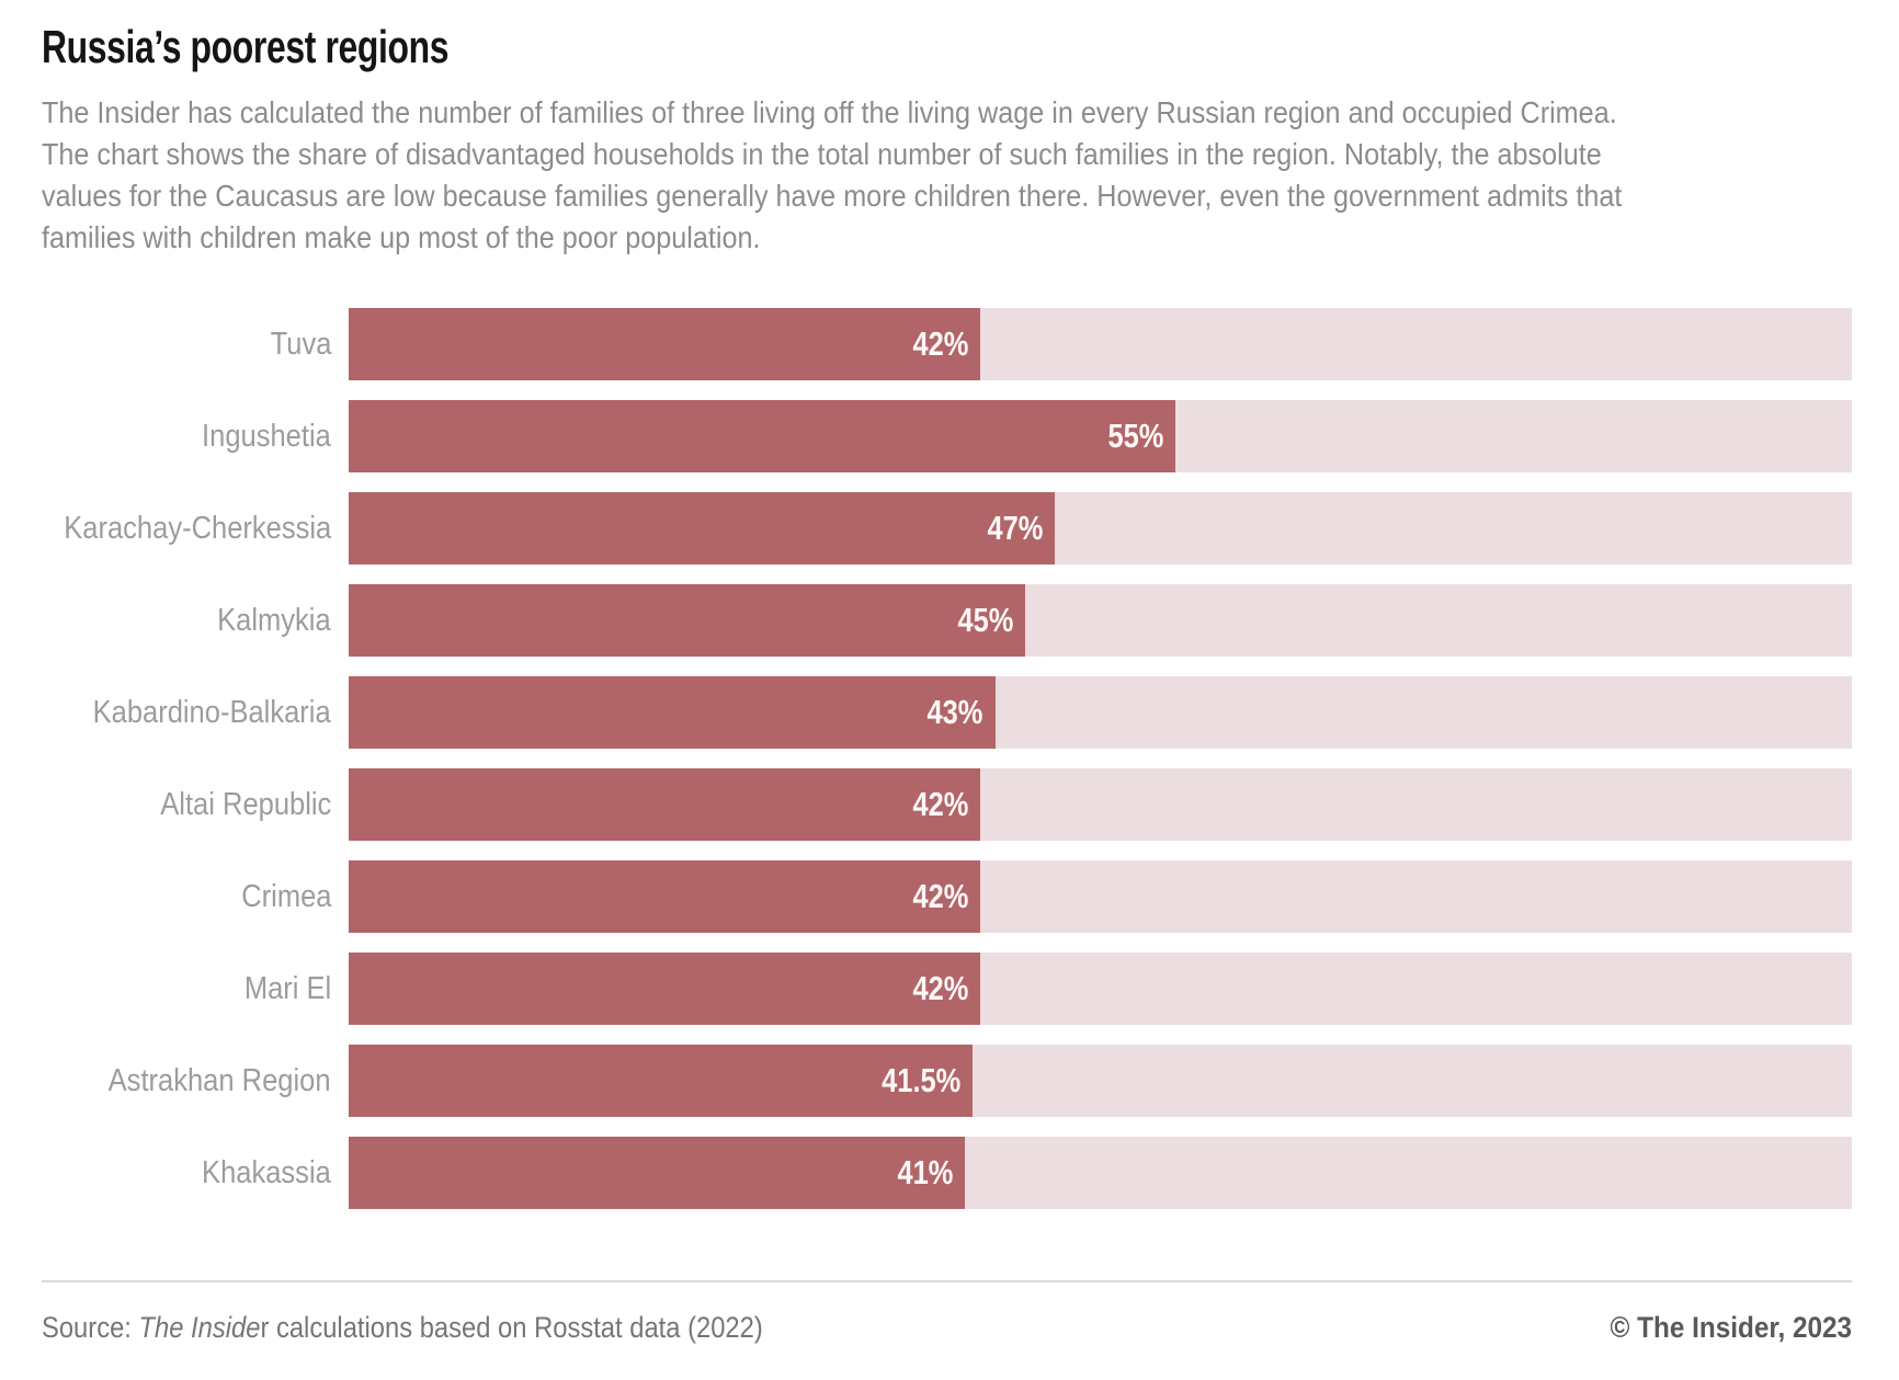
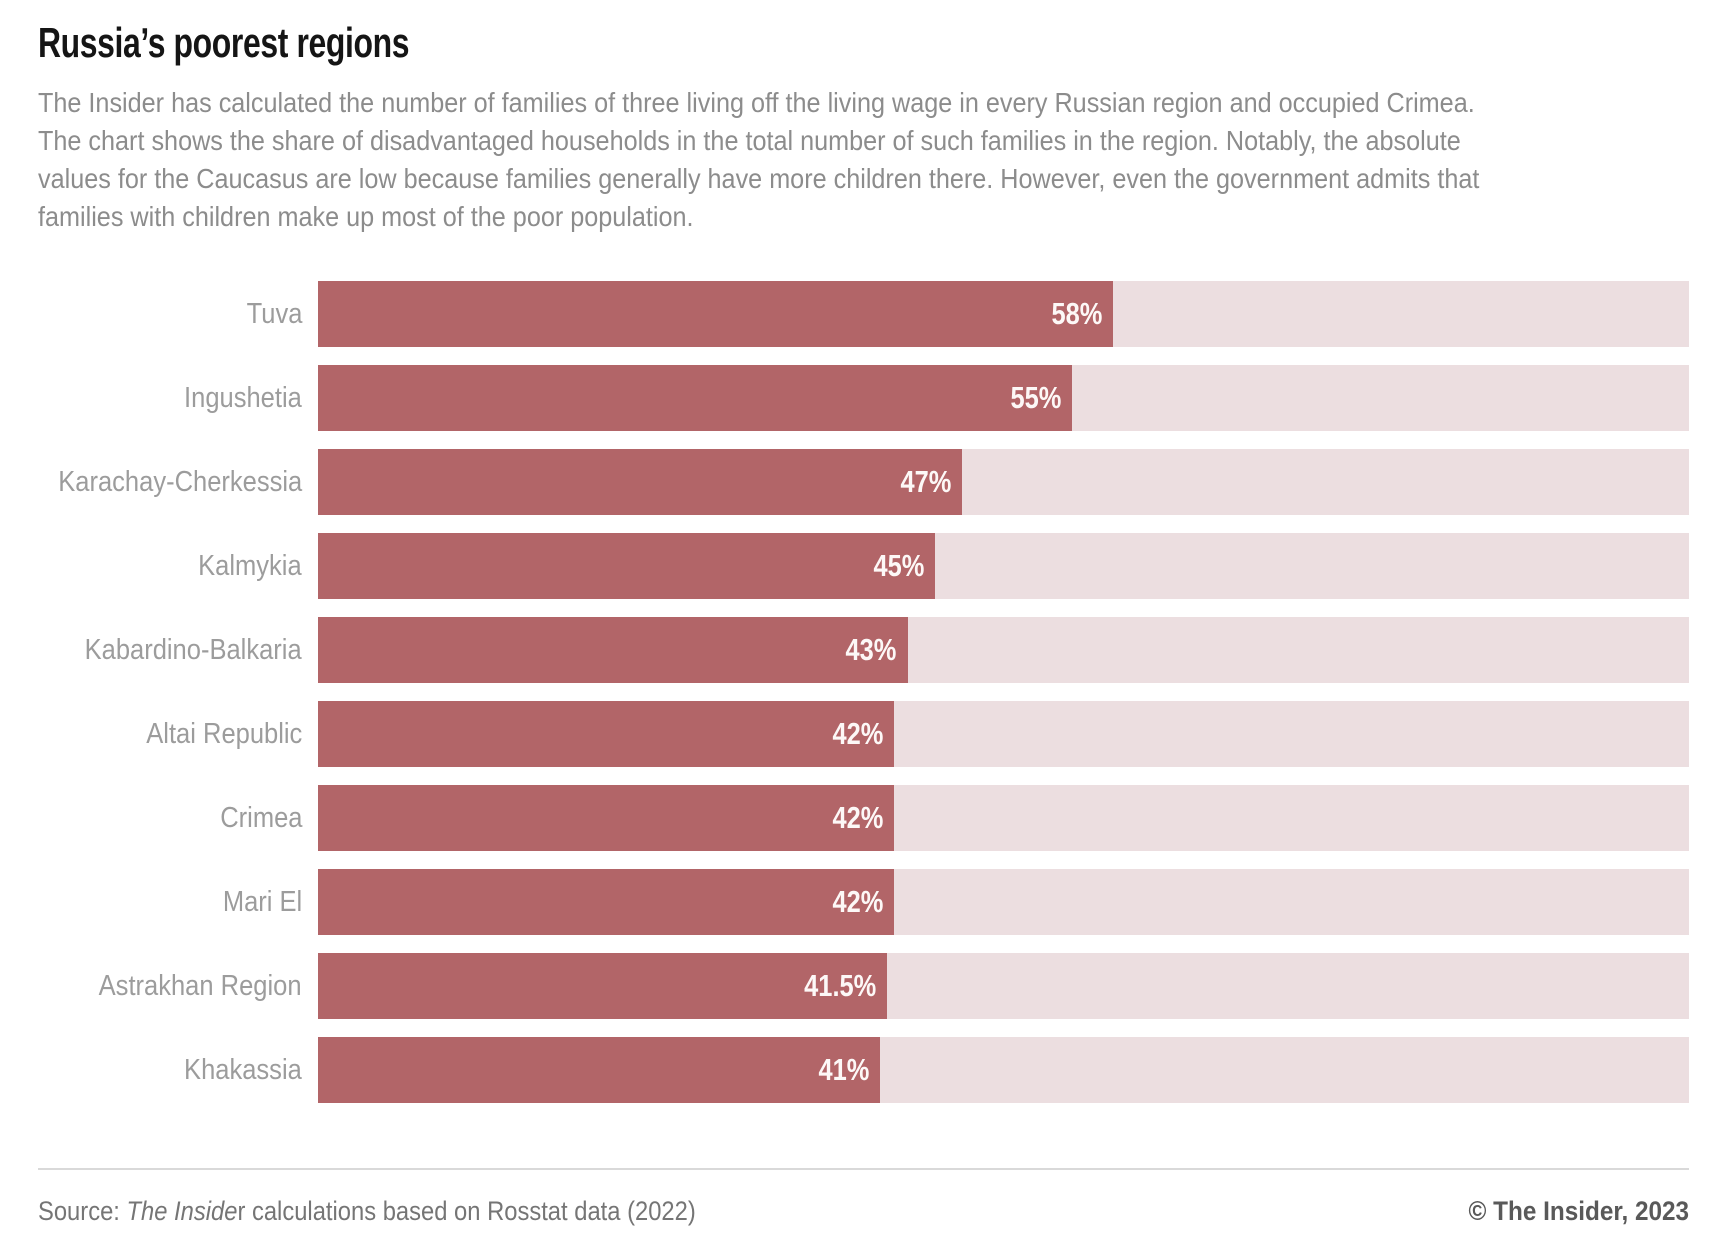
Tuva: 42% -> 58%
